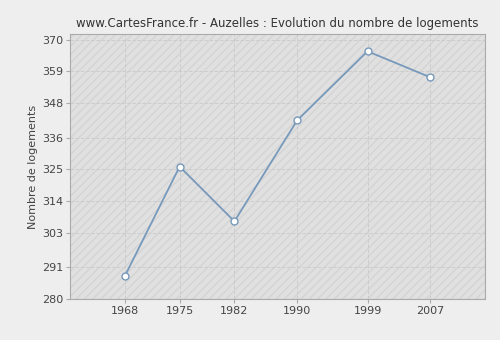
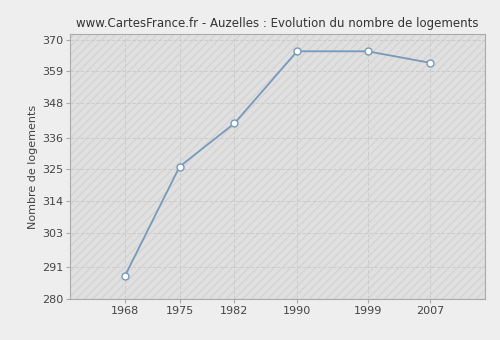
1982: 307 -> 341
1990: 342 -> 366
2007: 357 -> 362
